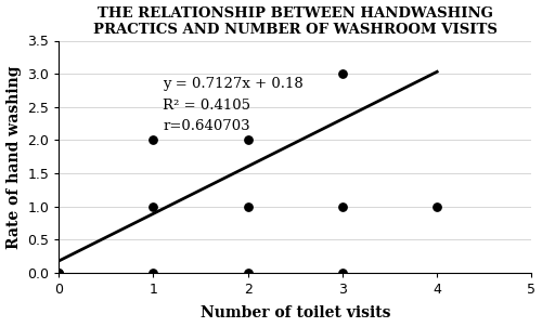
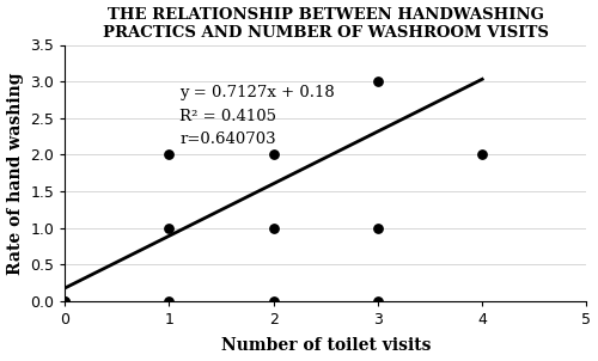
4: 1 -> 2
